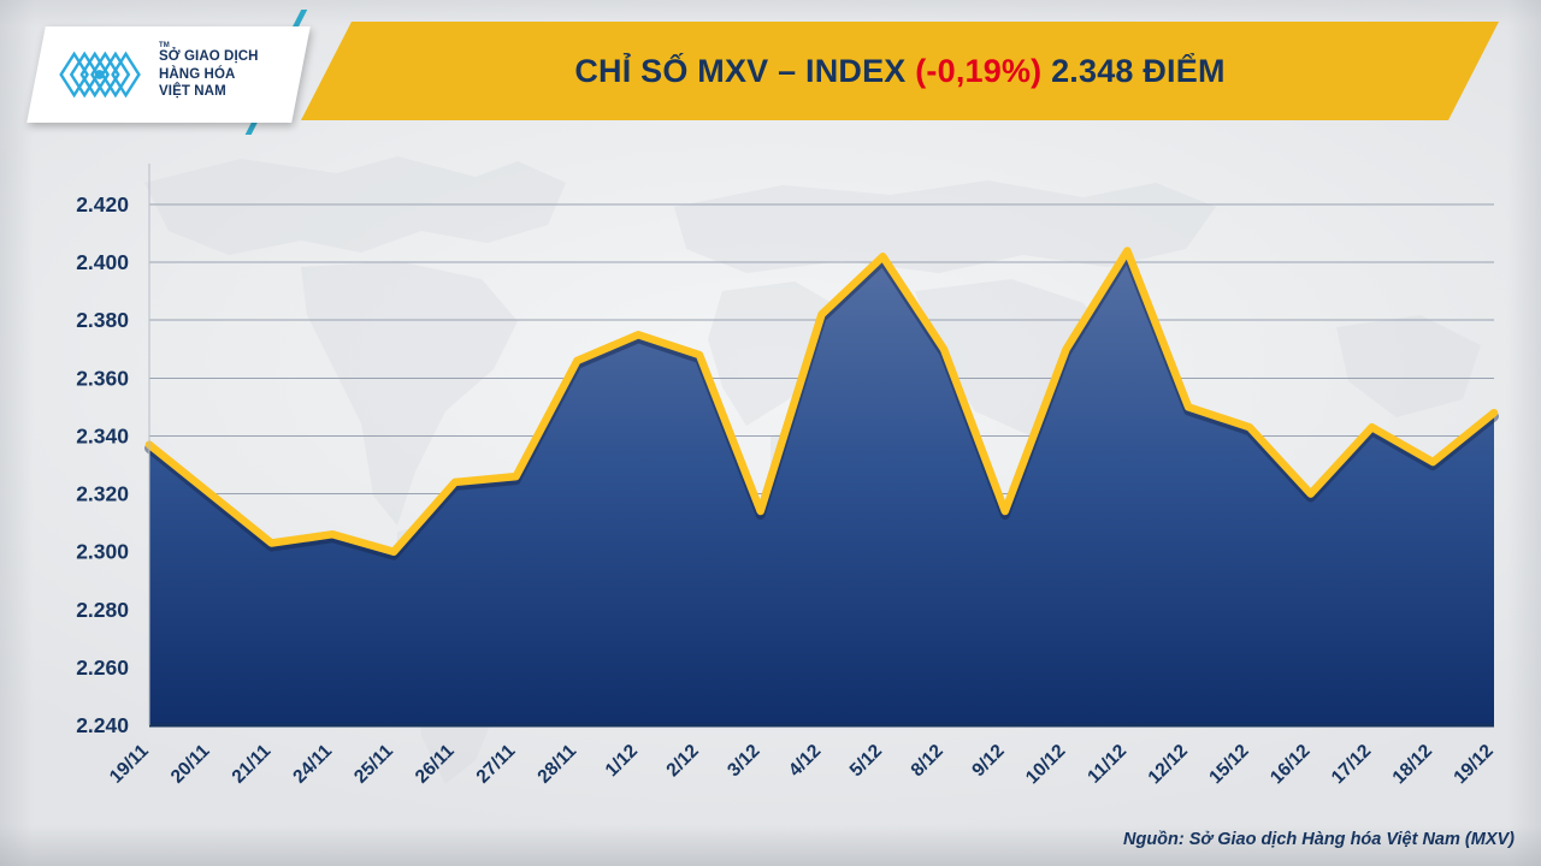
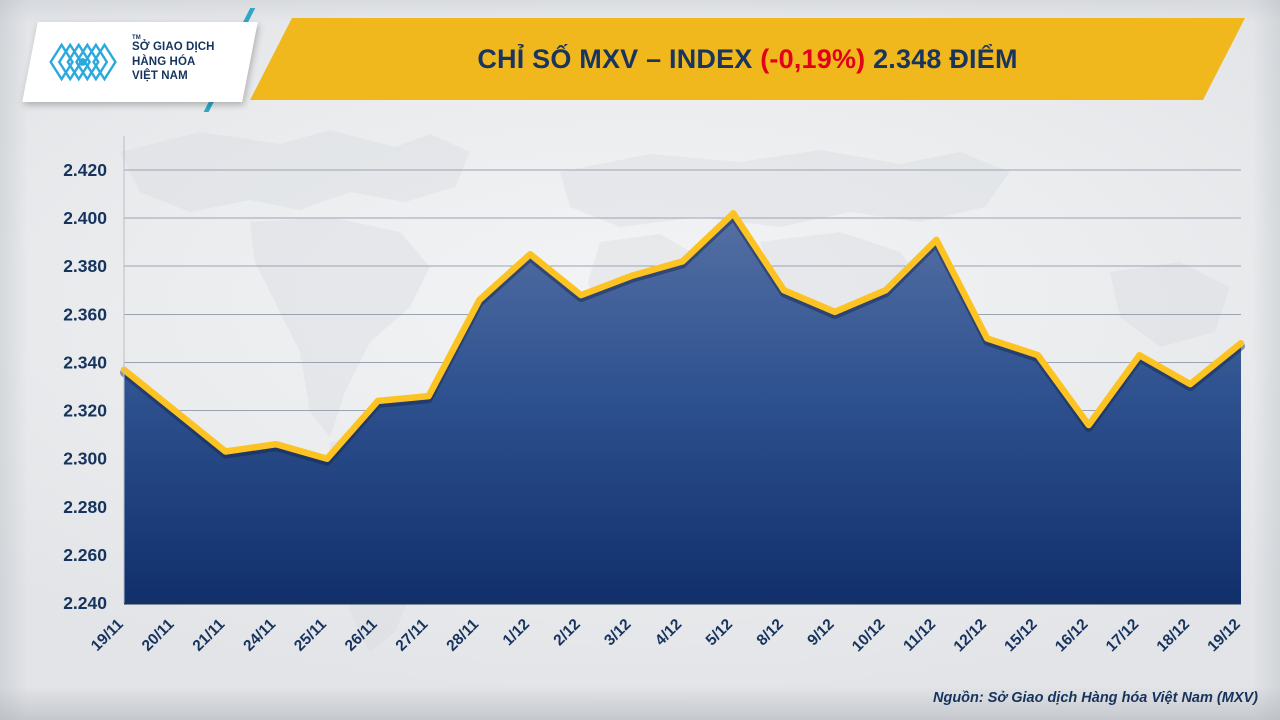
1/12: 2375 -> 2385
3/12: 2314 -> 2376
9/12: 2314 -> 2361
11/12: 2404 -> 2391
16/12: 2320 -> 2314
